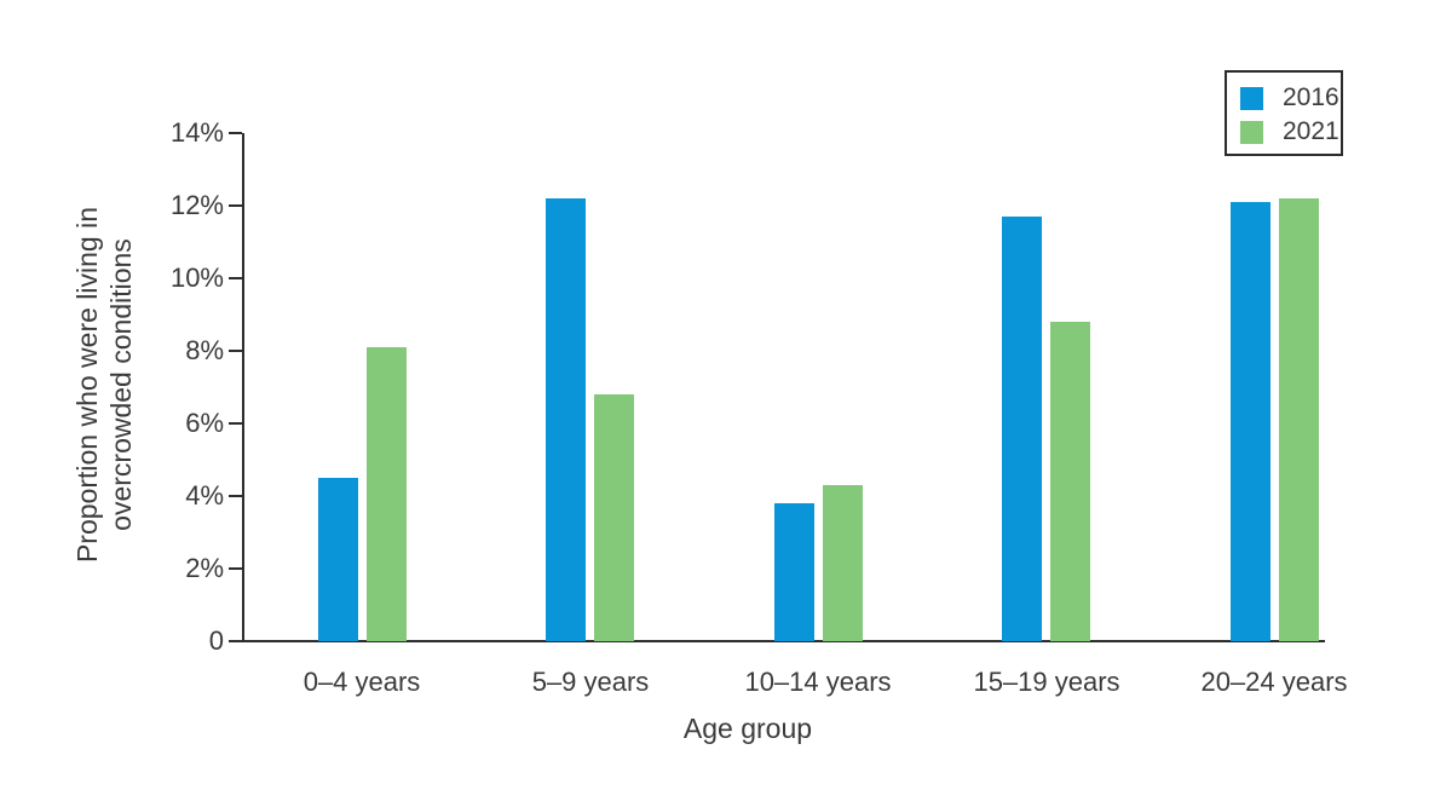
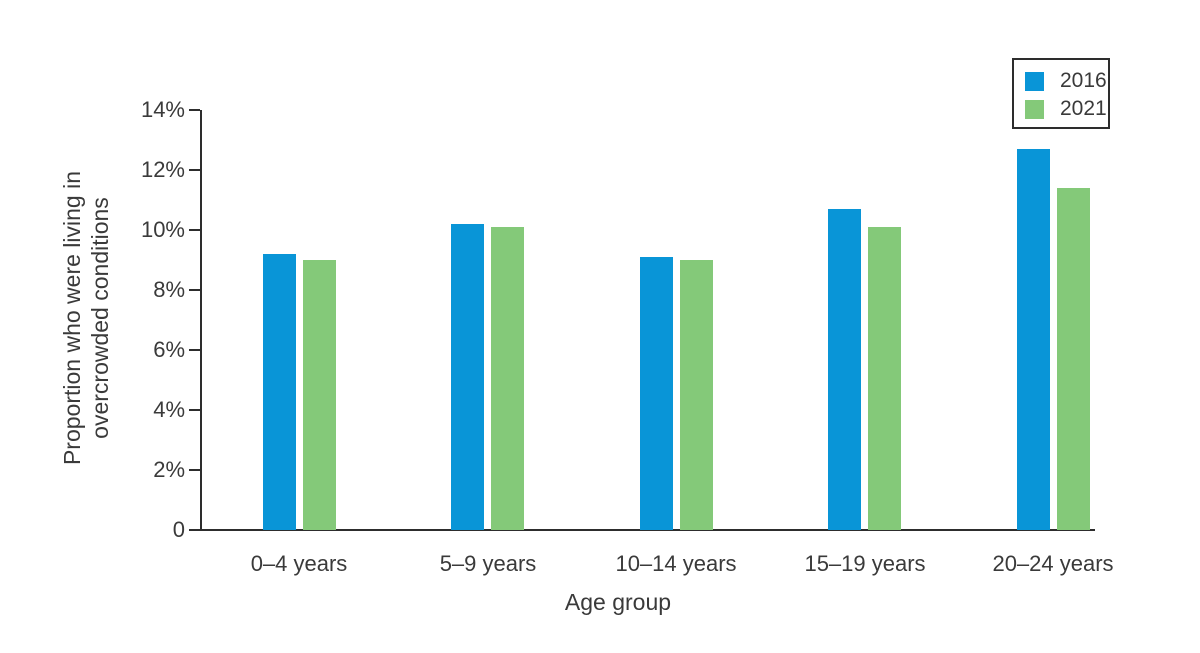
2016/0–4 years: 4.5% -> 9.2%
2021/0–4 years: 8.1% -> 9.0%
2016/5–9 years: 12.2% -> 10.2%
2021/5–9 years: 6.8% -> 10.1%
2016/10–14 years: 3.8% -> 9.1%
2021/10–14 years: 4.3% -> 9.0%
2016/15–19 years: 11.7% -> 10.7%
2021/15–19 years: 8.8% -> 10.1%
2016/20–24 years: 12.1% -> 12.7%
2021/20–24 years: 12.2% -> 11.4%
